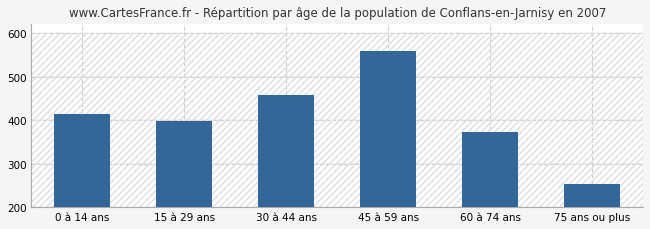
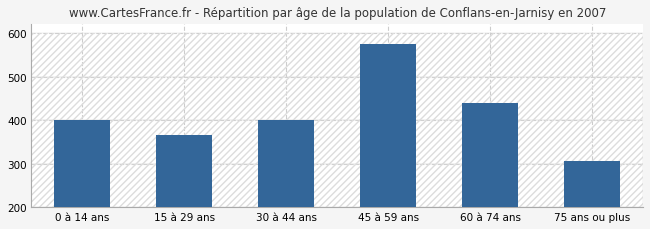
0 à 14 ans: 413 -> 400
15 à 29 ans: 397 -> 365
30 à 44 ans: 457 -> 400
45 à 59 ans: 558 -> 575
60 à 74 ans: 372 -> 440
75 ans ou plus: 253 -> 305
